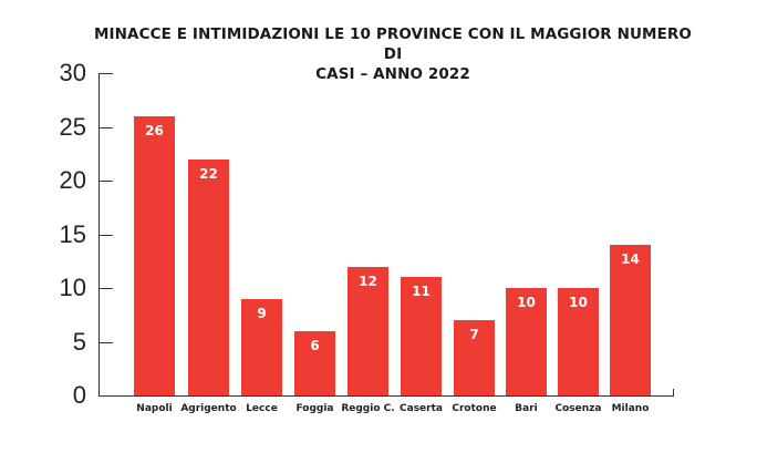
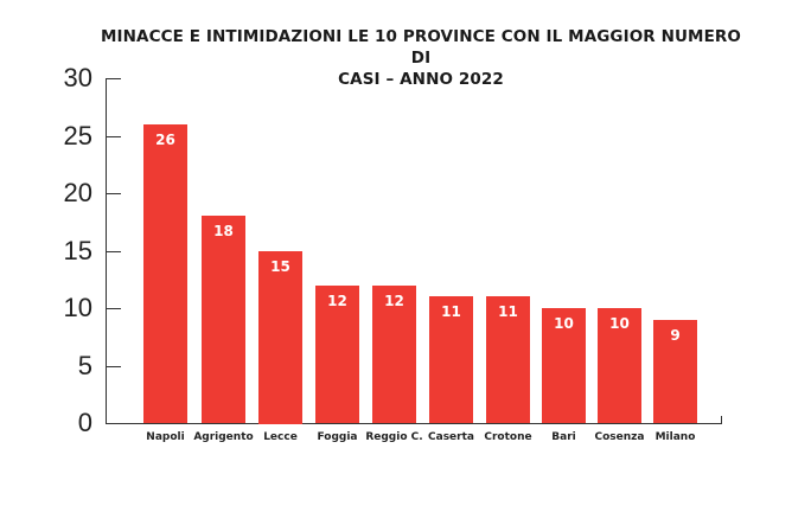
Agrigento: 22 -> 18
Lecce: 9 -> 15
Foggia: 6 -> 12
Crotone: 7 -> 11
Milano: 14 -> 9
